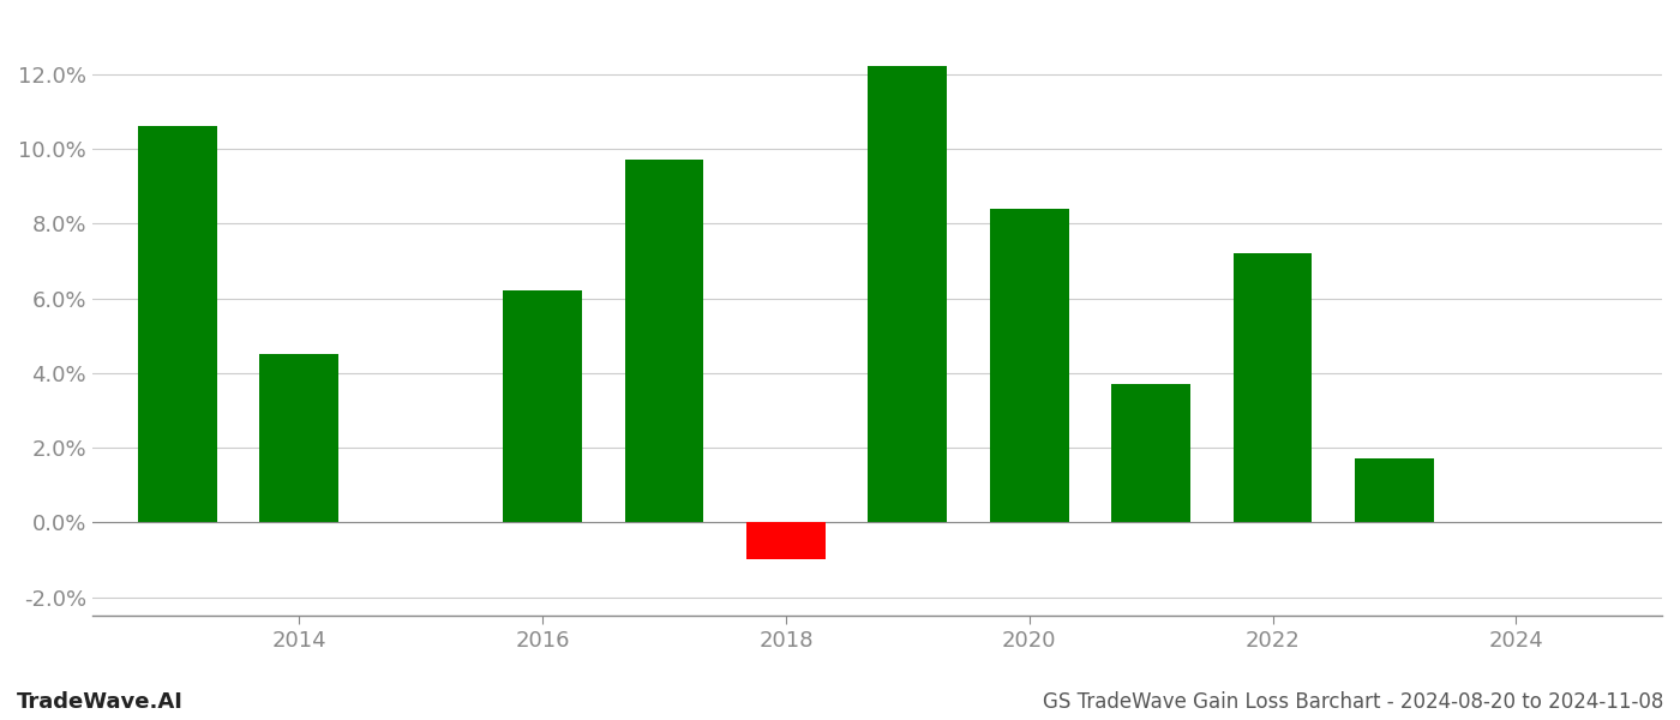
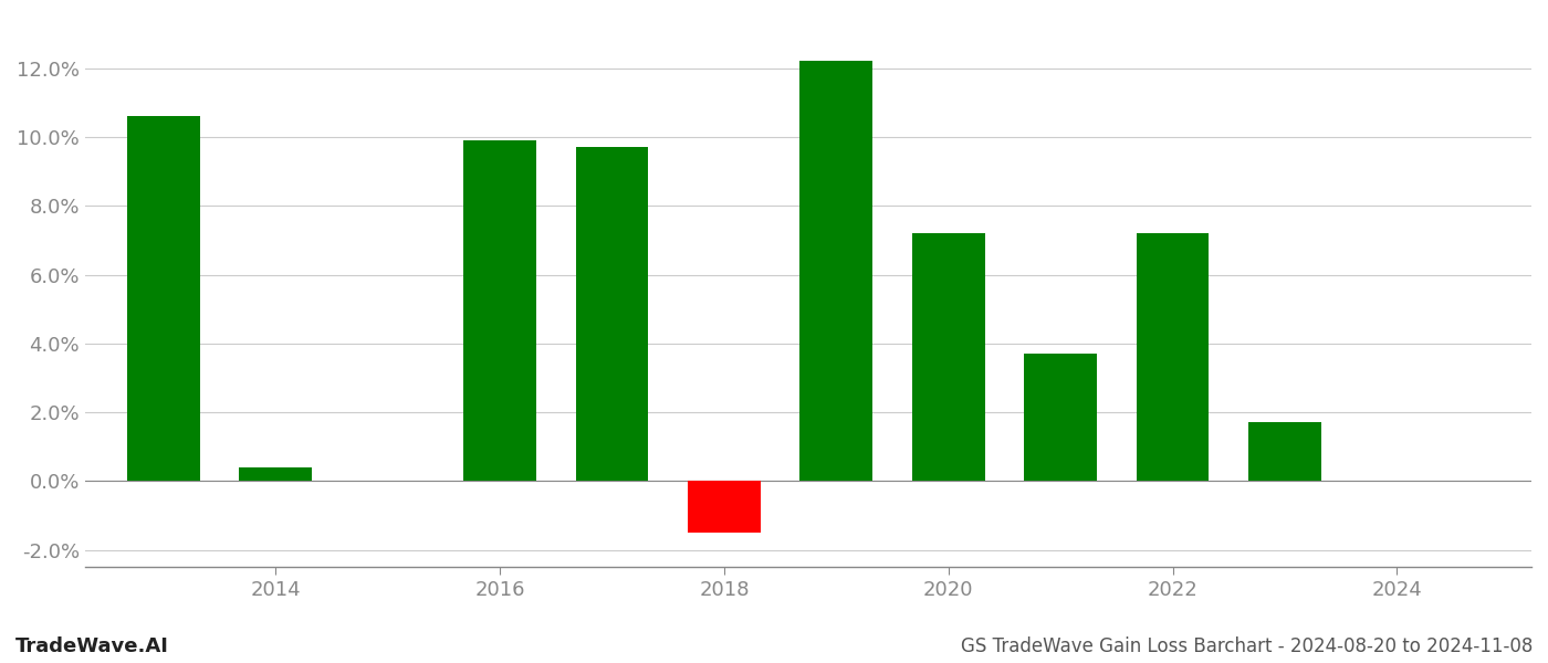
2014: 4.5% -> 0.4%
2016: 6.2% -> 9.9%
2018: -1.0% -> -1.5%
2020: 8.4% -> 7.2%
